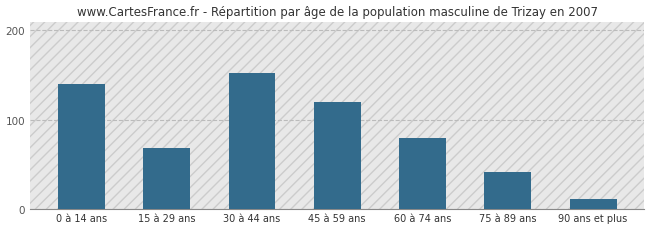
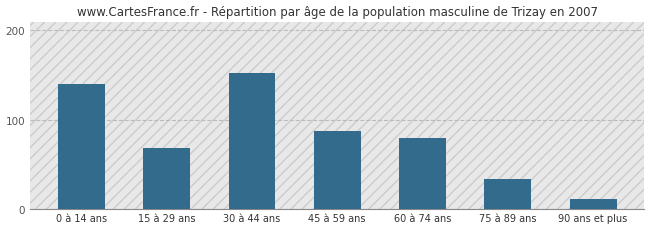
45 à 59 ans: 120 -> 88
75 à 89 ans: 42 -> 34
